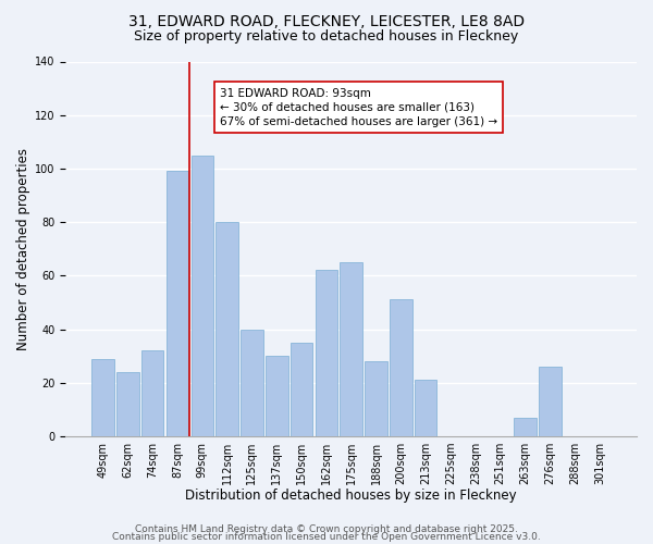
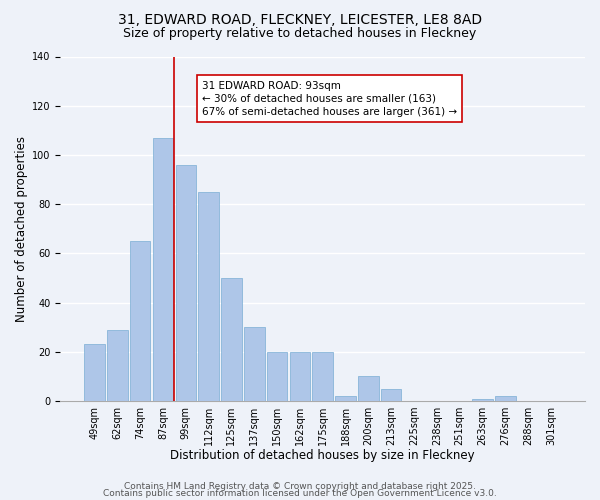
49sqm: 29 -> 23
62sqm: 24 -> 29
74sqm: 32 -> 65
87sqm: 99 -> 107
99sqm: 105 -> 96
112sqm: 80 -> 85
125sqm: 40 -> 50
150sqm: 35 -> 20
162sqm: 62 -> 20
175sqm: 65 -> 20
188sqm: 28 -> 2
200sqm: 51 -> 10
213sqm: 21 -> 5
263sqm: 7 -> 1
276sqm: 26 -> 2
